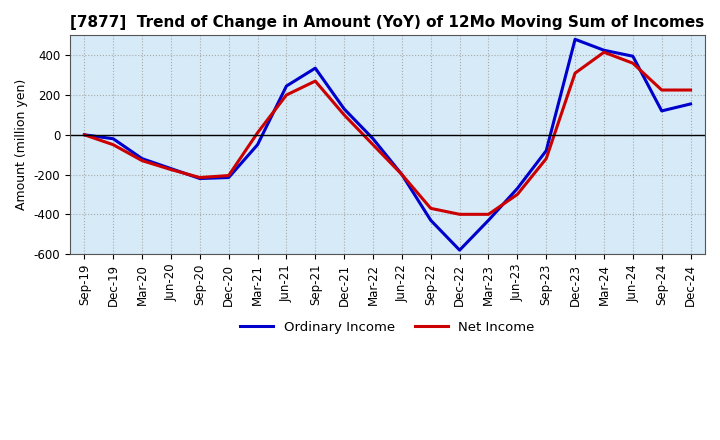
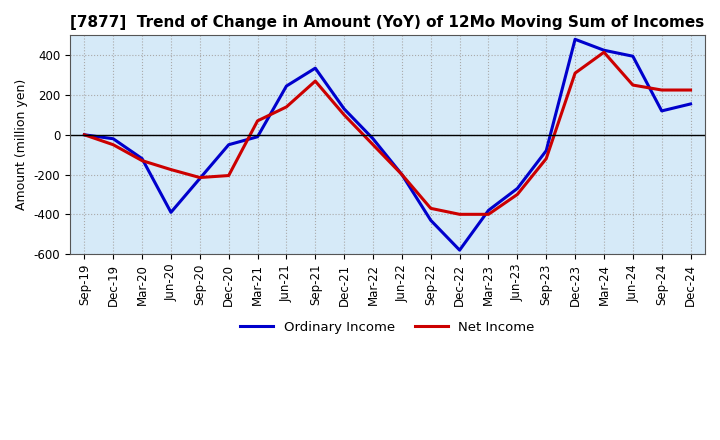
Ordinary Income/Jun-20: -170 -> -390
Ordinary Income/Dec-20: -220 -> -50
Ordinary Income/Mar-21: -50 -> -10
Net Income/Mar-21: 10 -> 70
Net Income/Jun-21: 200 -> 140
Ordinary Income/Mar-23: -430 -> -380
Net Income/Jun-24: 360 -> 250
